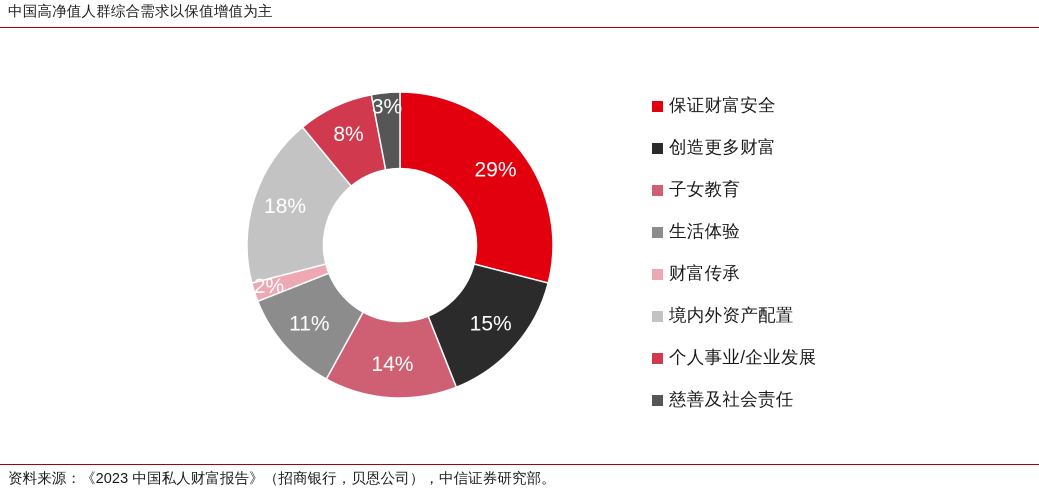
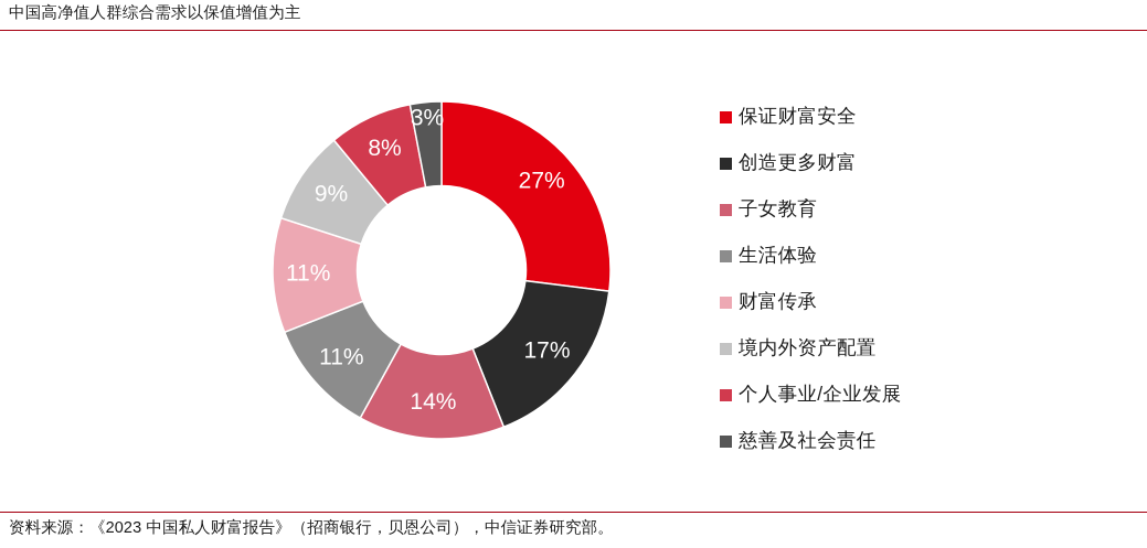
保证财富安全: 29% -> 27%
创造更多财富: 15% -> 17%
财富传承: 2% -> 11%
境内外资产配置: 18% -> 9%
